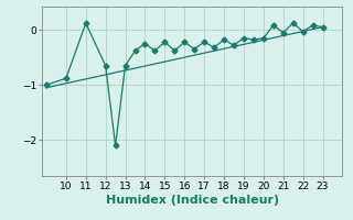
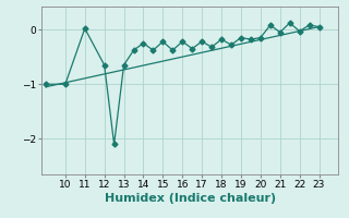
10: -0.88 -> -1.00
11: 0.12 -> 0.02
